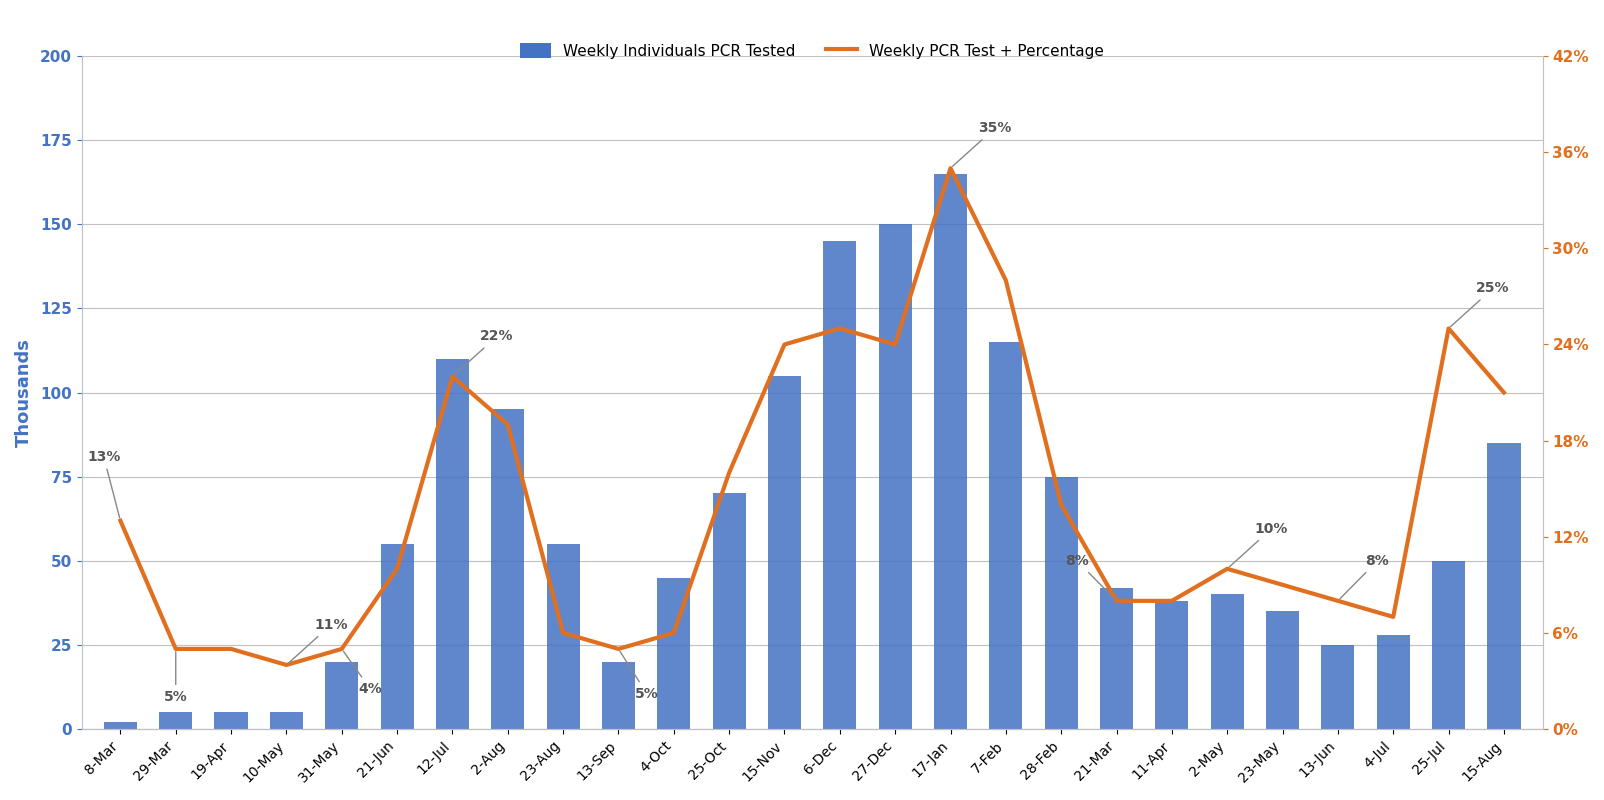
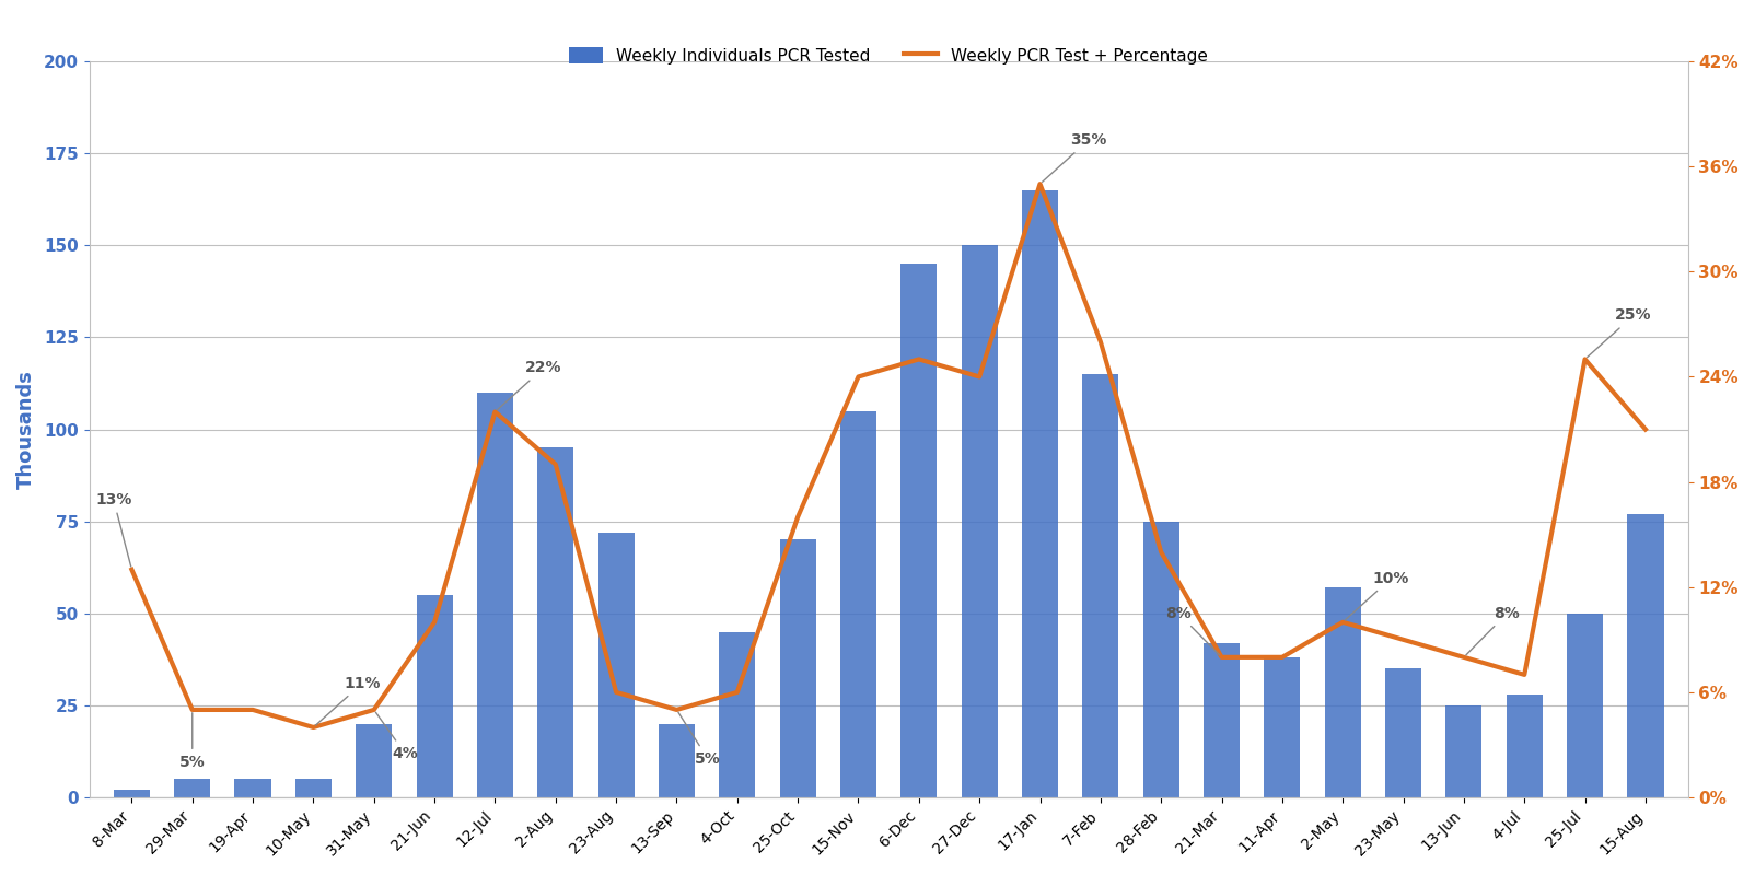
Weekly Individuals PCR Tested/23-Aug: 55 -> 72
Weekly PCR Test + Percentage/7-Feb: 28% -> 26%
Weekly Individuals PCR Tested/2-May: 40 -> 57
Weekly Individuals PCR Tested/15-Aug: 85 -> 77
